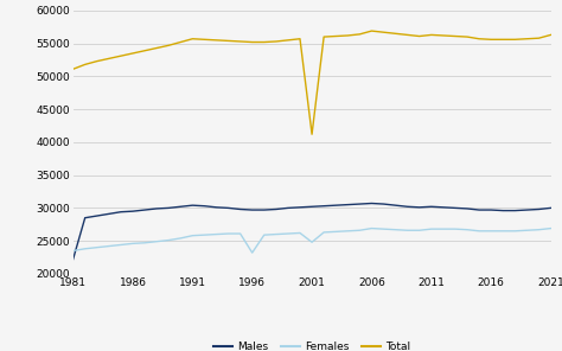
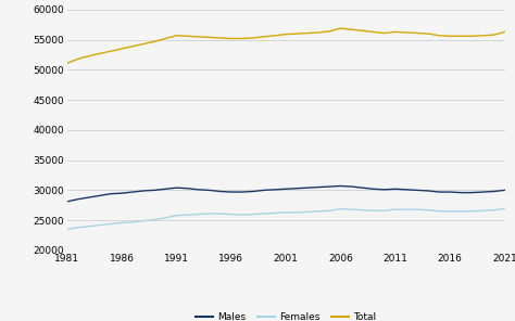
Males/1981: 22200 -> 28100
Females/1996: 23200 -> 26000
Females/2001: 24800 -> 26300
Total/2001: 41200 -> 55900
